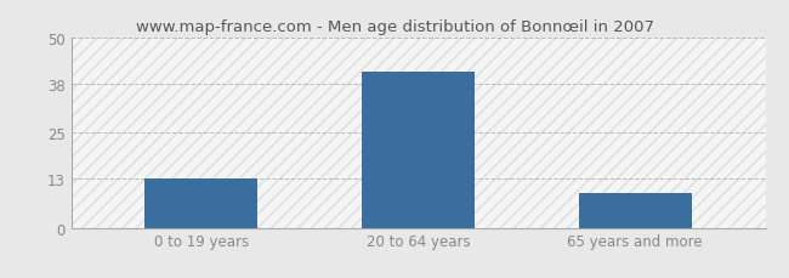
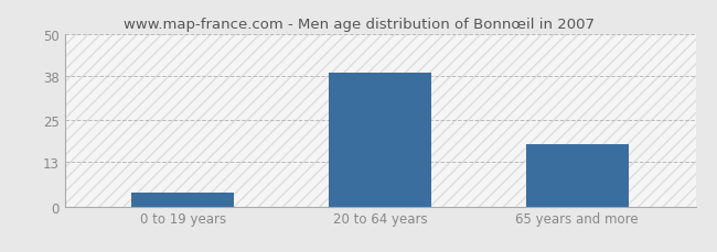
0 to 19 years: 13 -> 4
20 to 64 years: 41 -> 39
65 years and more: 9 -> 18
